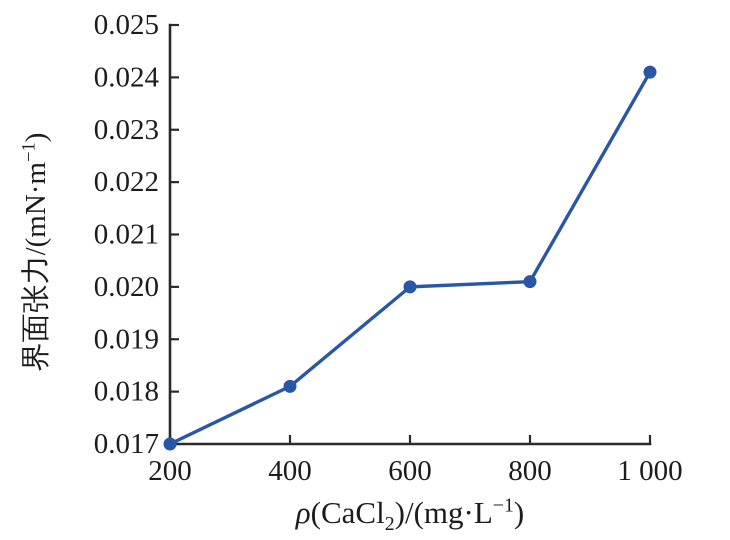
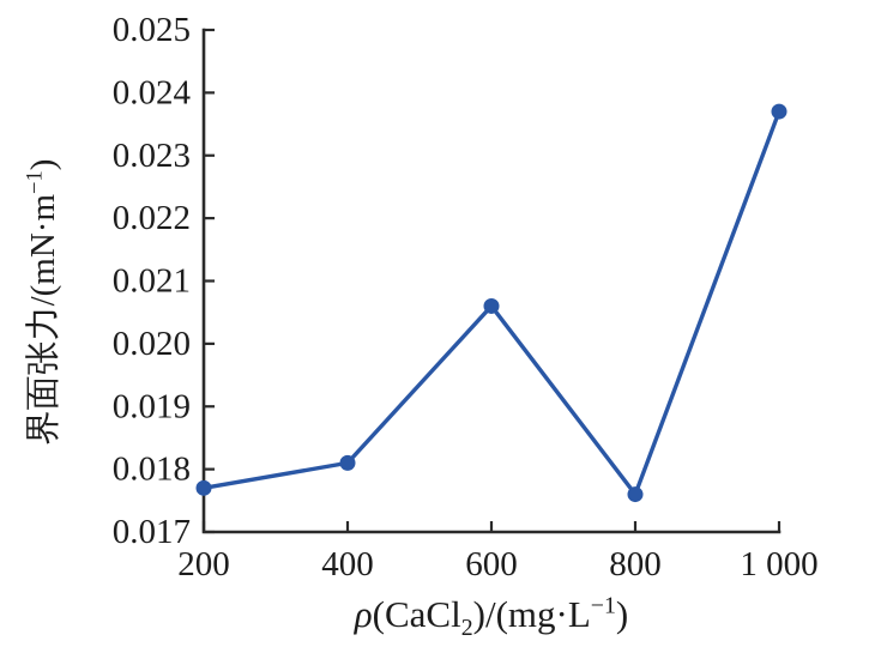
200: 0.0170 -> 0.0177
600: 0.0200 -> 0.0206
800: 0.0201 -> 0.0176
1000: 0.0241 -> 0.0237
